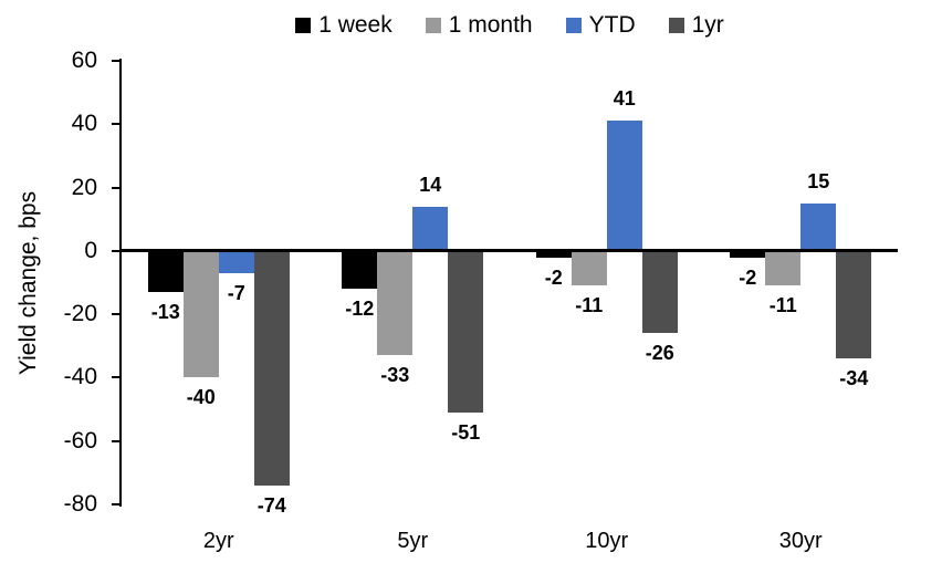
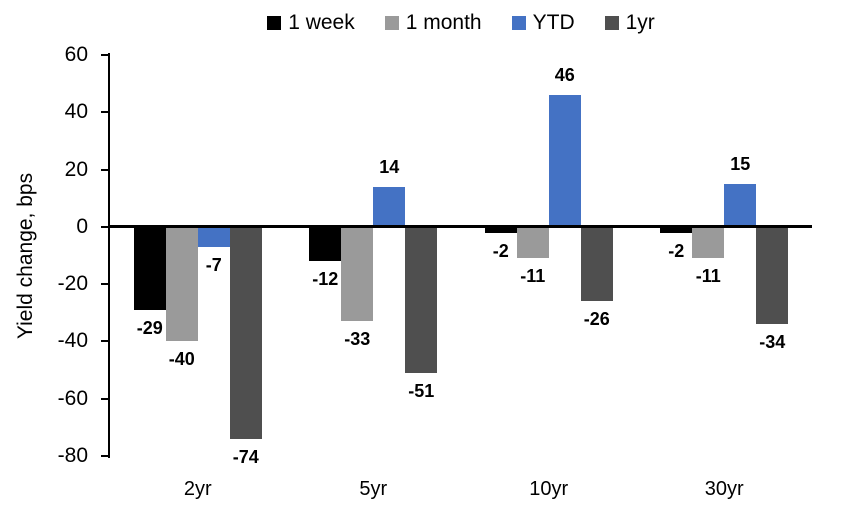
1 week/2yr: -13 -> -29
YTD/10yr: 41 -> 46
